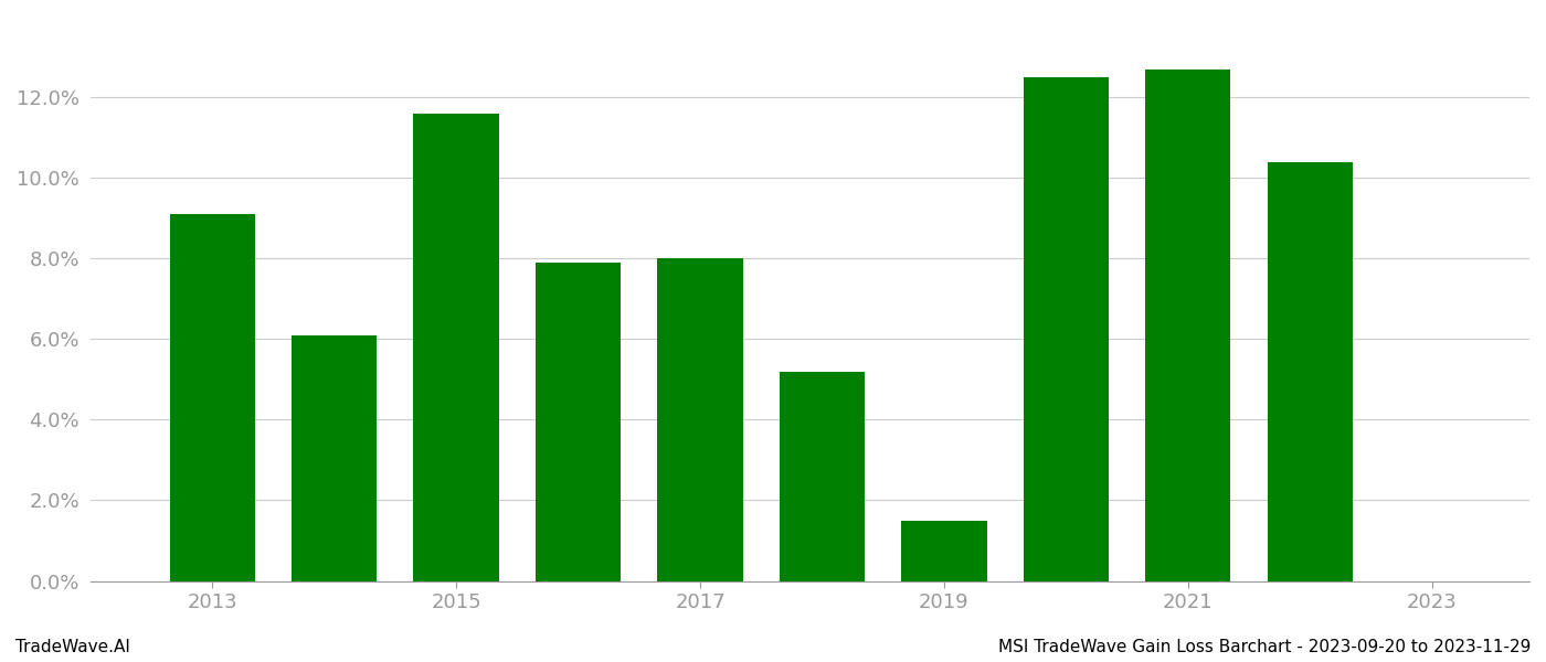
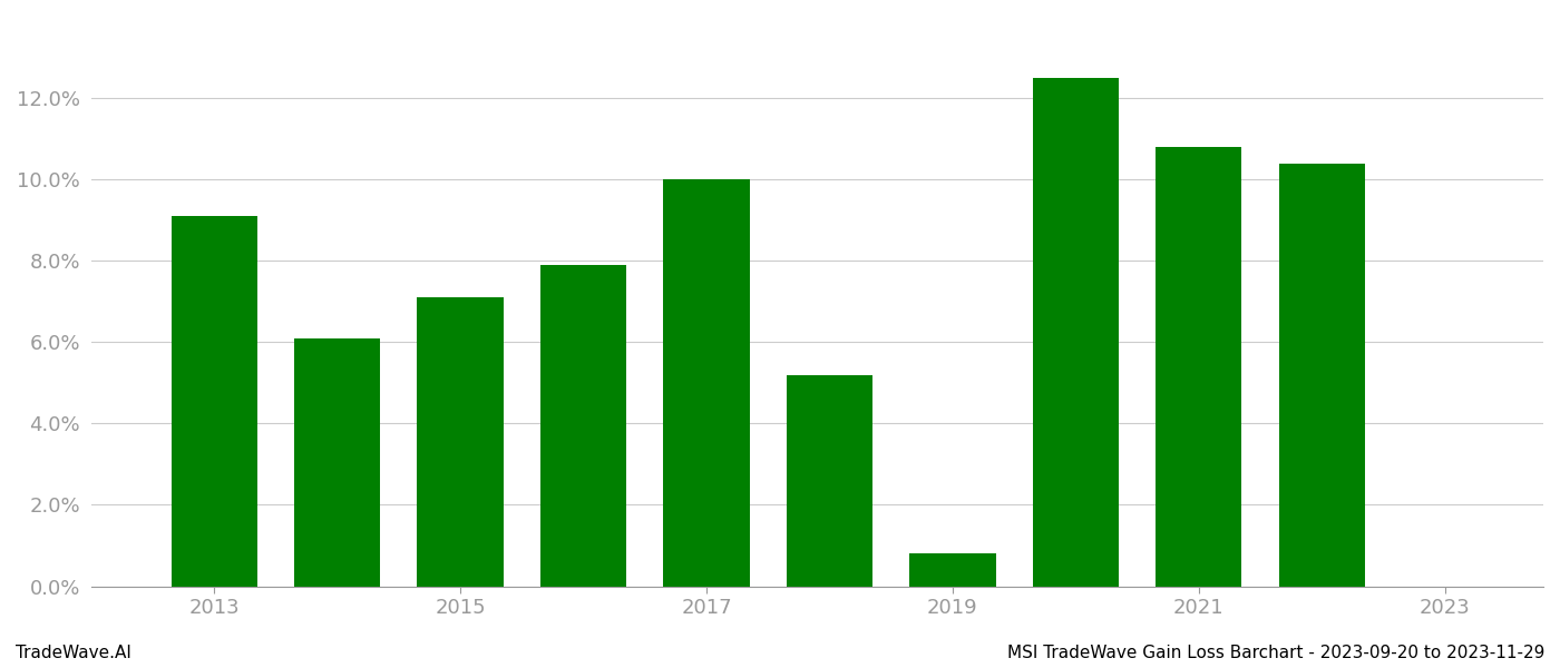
2015: 11.6% -> 7.1%
2017: 8.0% -> 10.0%
2019: 1.5% -> 0.8%
2021: 12.7% -> 10.8%
